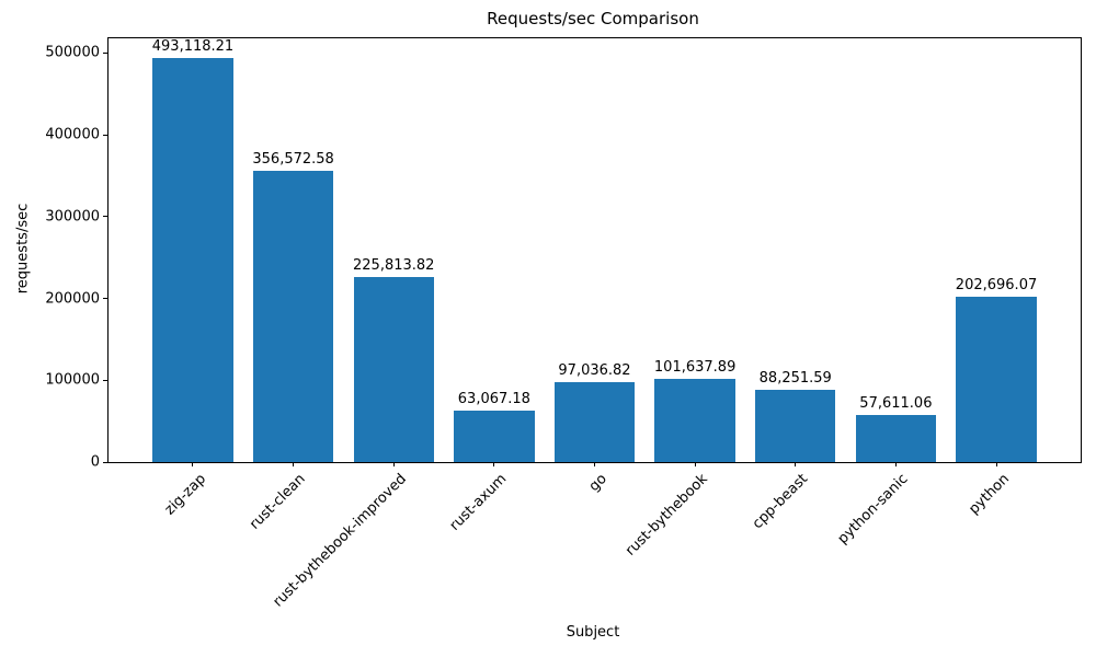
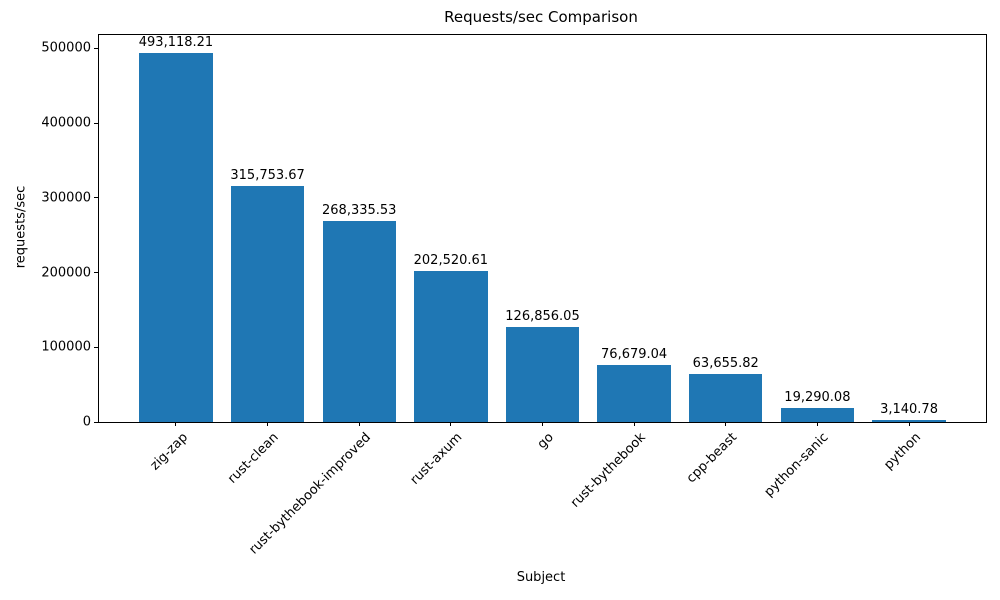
rust-clean: 356,572.58 -> 315,753.67
rust-bythebook-improved: 225,813.82 -> 268,335.53
rust-axum: 63,067.18 -> 202,520.61
go: 97,036.82 -> 126,856.05
rust-bythebook: 101,637.89 -> 76,679.04
cpp-beast: 88,251.59 -> 63,655.82
python-sanic: 57,611.06 -> 19,290.08
python: 202,696.07 -> 3,140.78
